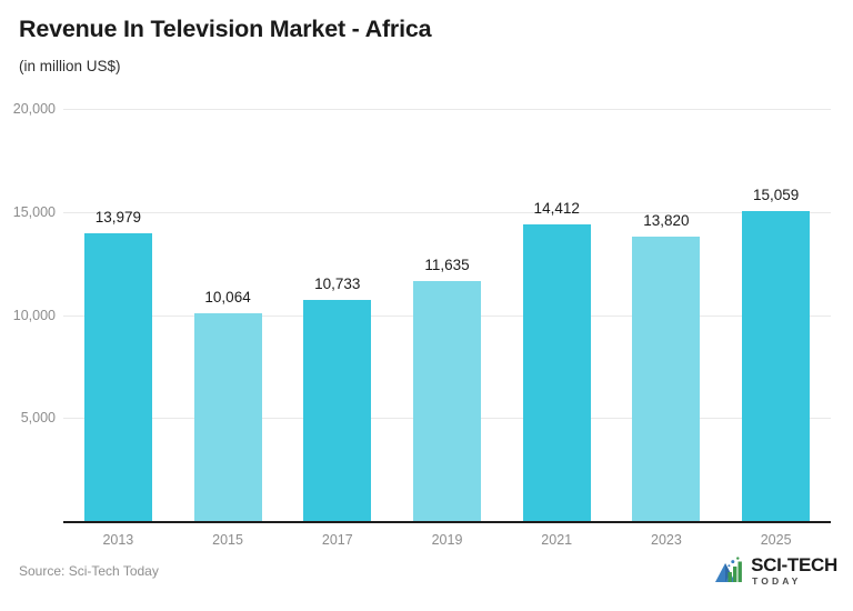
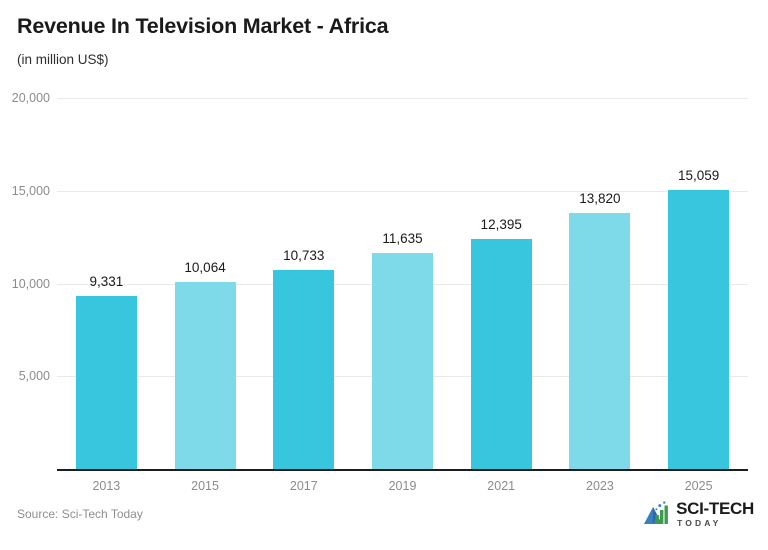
2013: 13,979 -> 9,331
2021: 14,412 -> 12,395
